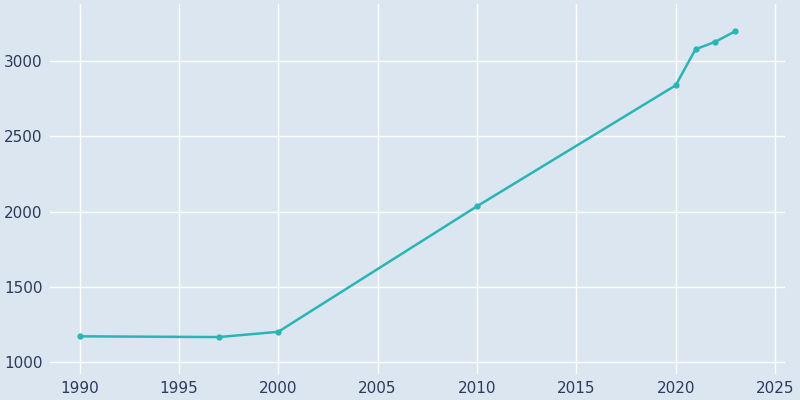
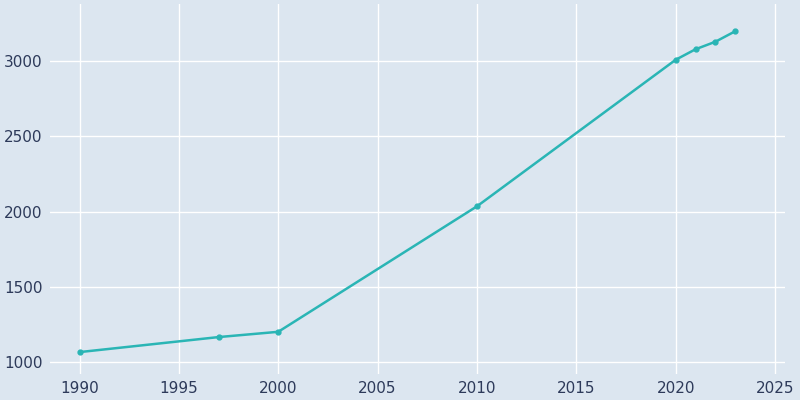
1990: 1170 -> 1060
2020: 2840 -> 3010
